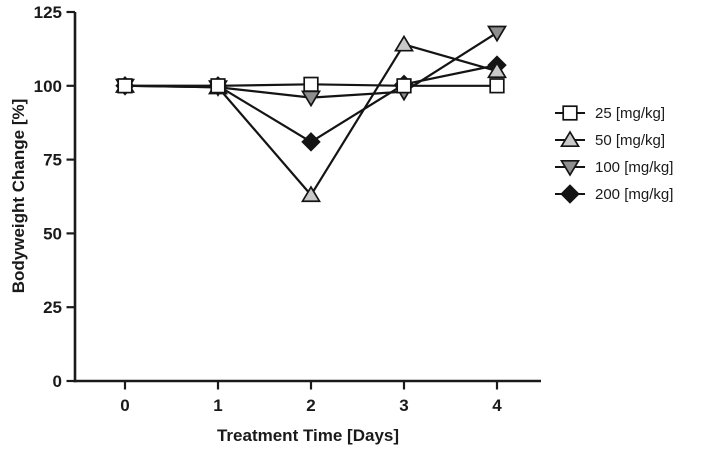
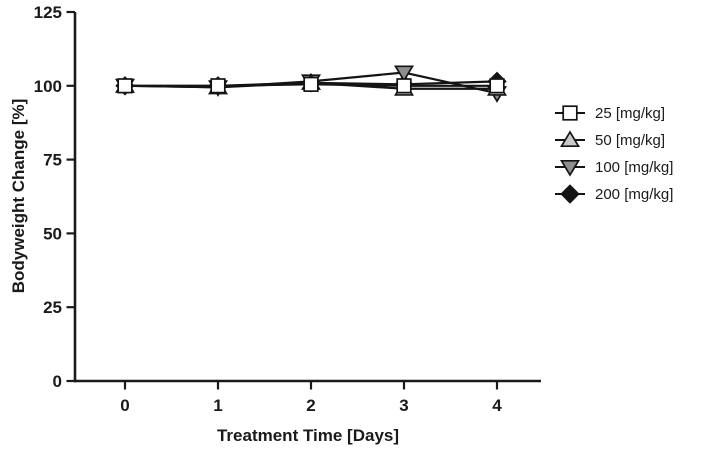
50 [mg/kg]/2: 63 -> 101
100 [mg/kg]/2: 96 -> 102
200 [mg/kg]/2: 81 -> 101
50 [mg/kg]/3: 114 -> 99
100 [mg/kg]/3: 98 -> 104
50 [mg/kg]/4: 105 -> 99
100 [mg/kg]/4: 118 -> 98
200 [mg/kg]/4: 107 -> 102
